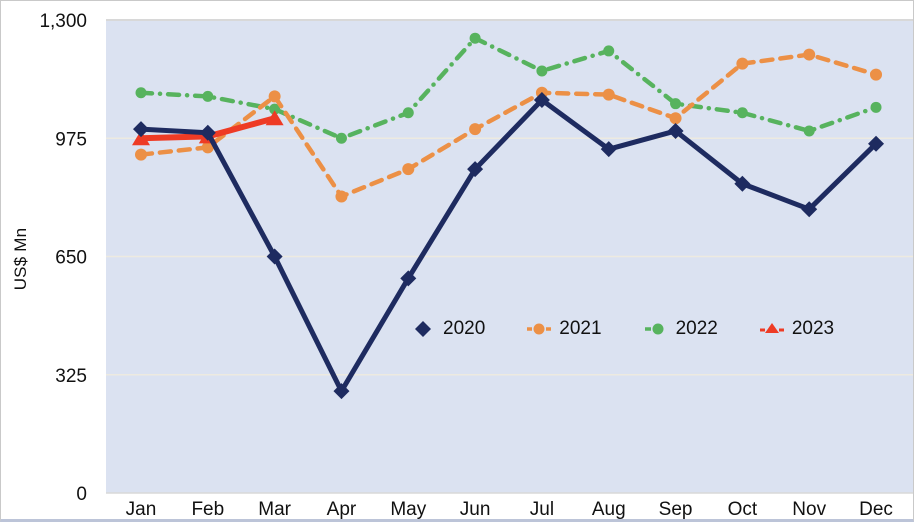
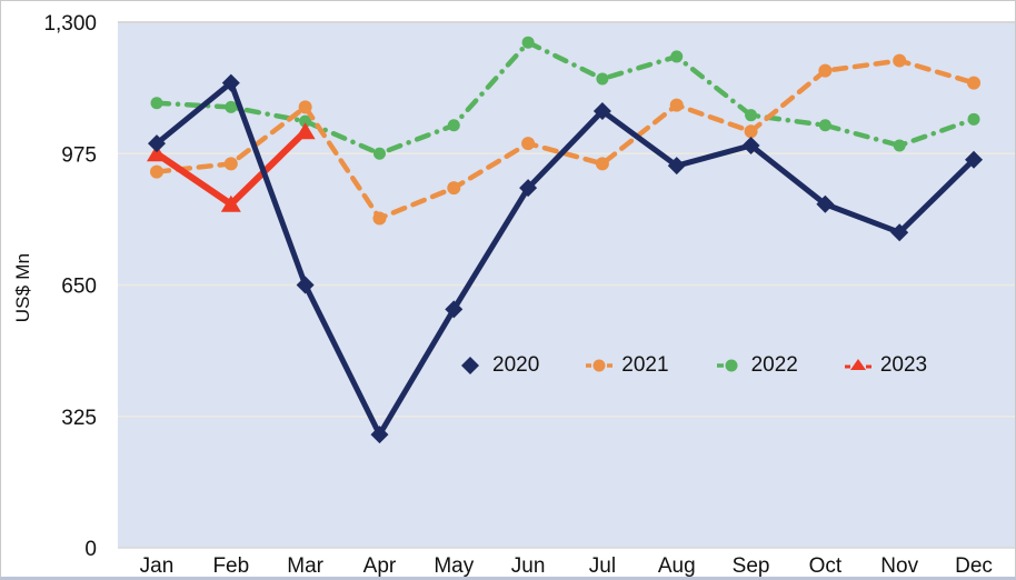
2023/Feb: 980 -> 850
2020/Feb: 990 -> 1150
2021/Jul: 1100 -> 950
